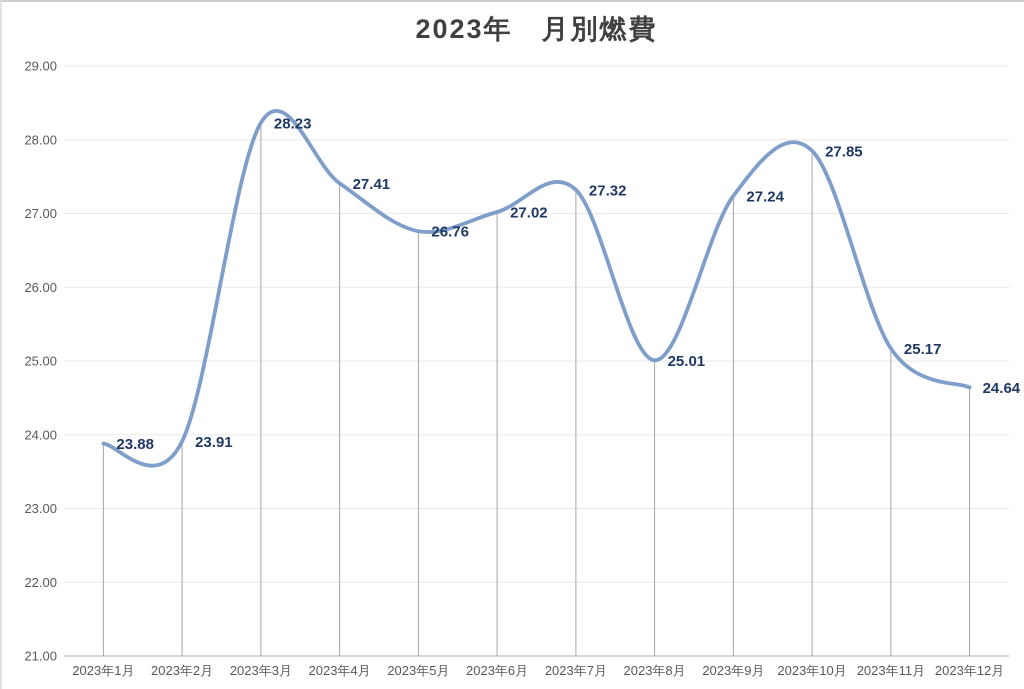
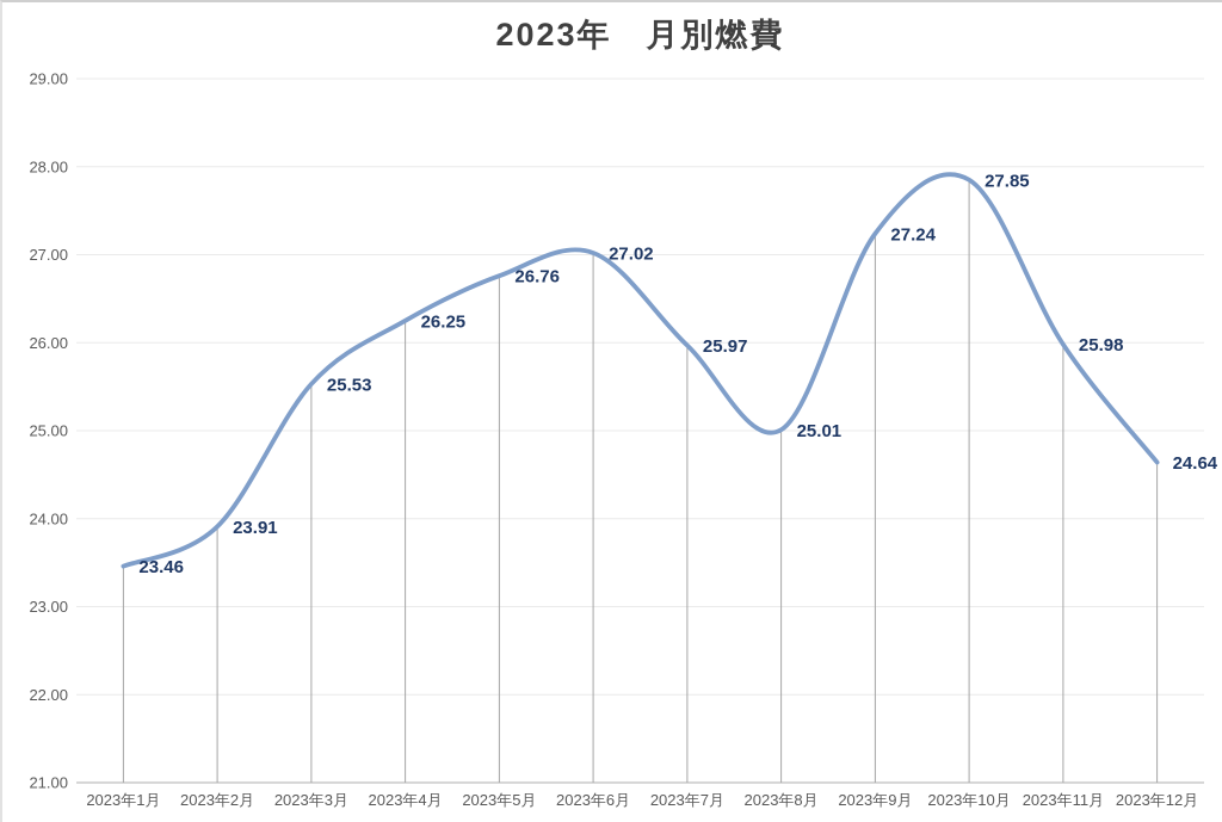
2023年1月: 23.88 -> 23.46
2023年3月: 28.23 -> 25.53
2023年4月: 27.41 -> 26.25
2023年7月: 27.32 -> 25.97
2023年11月: 25.17 -> 25.98
